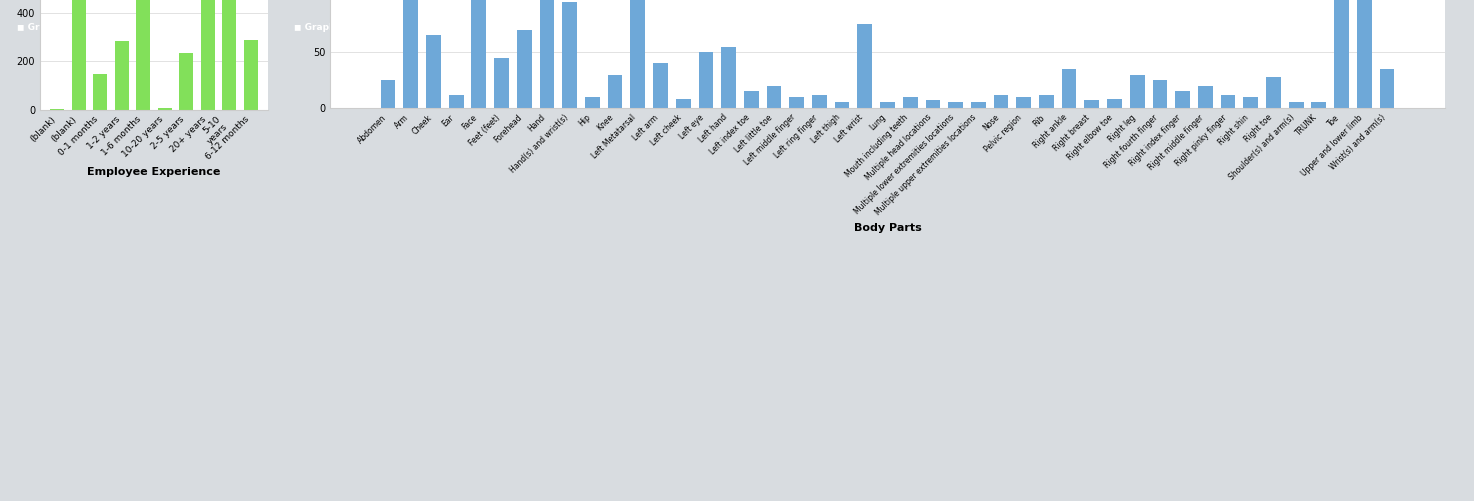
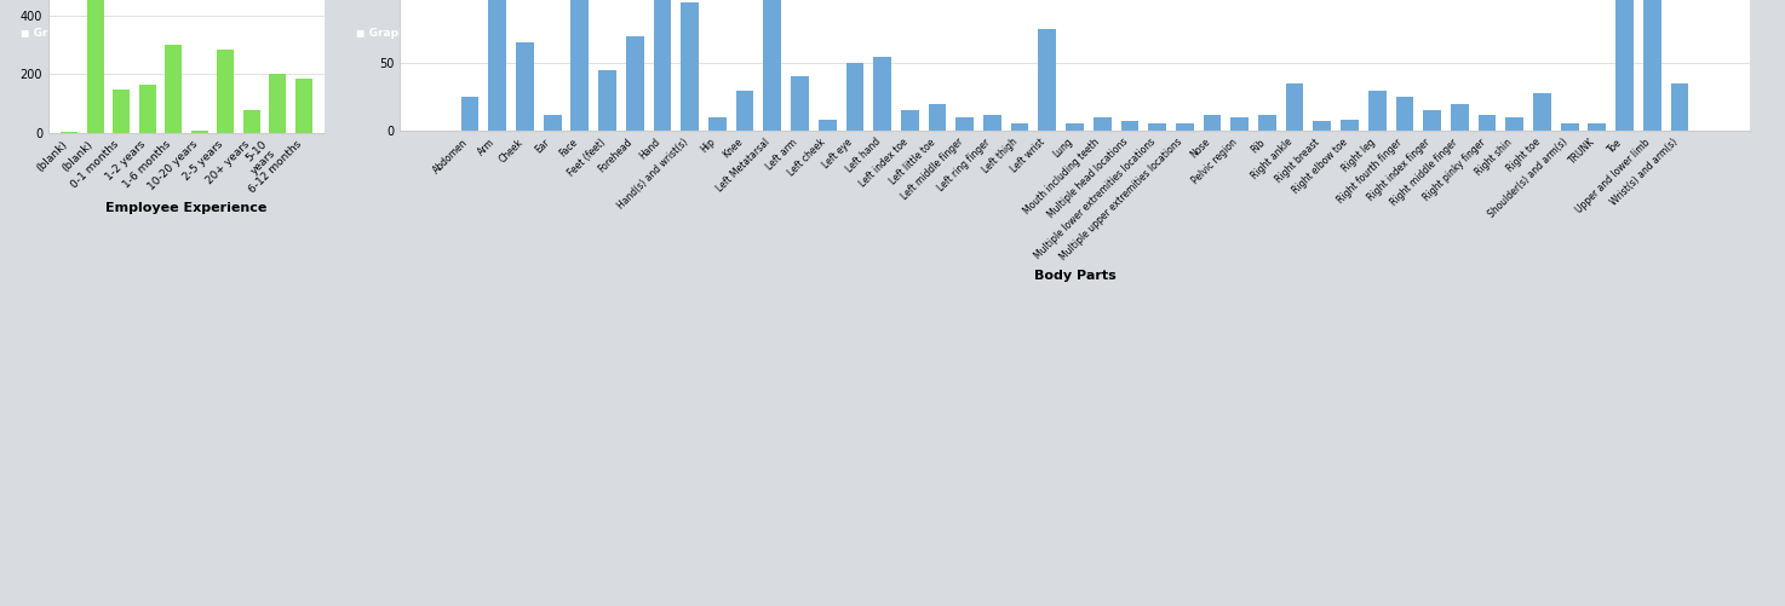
1-2 years: 285 -> 165
1-6 months: 480 -> 300
2-5 years: 235 -> 285
20+ years: 485 -> 80
5-10 years: 655 -> 200
6-12 months: 290 -> 185
